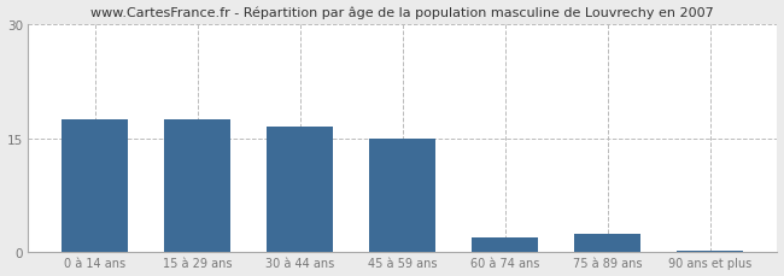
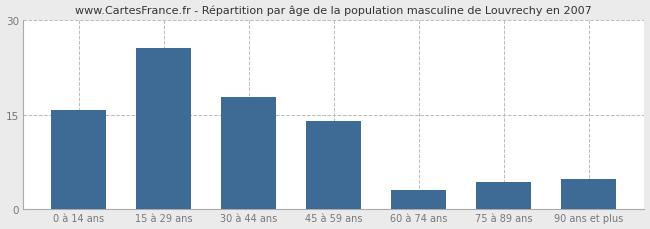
0 à 14 ans: 17.5 -> 15.8
15 à 29 ans: 17.5 -> 25.6
30 à 44 ans: 16.5 -> 17.8
45 à 59 ans: 15.0 -> 14.0
60 à 74 ans: 2.0 -> 3.0
75 à 89 ans: 2.5 -> 4.4
90 ans et plus: 0.2 -> 4.8
